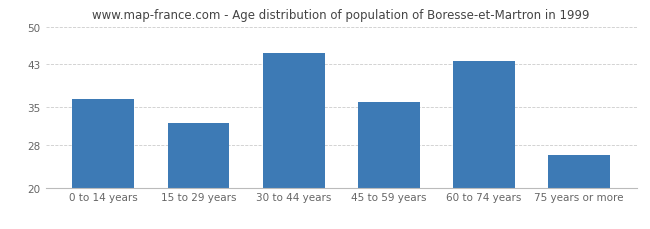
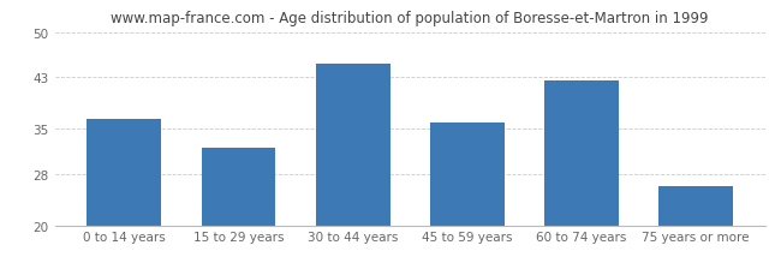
60 to 74 years: 43.5 -> 42.4
